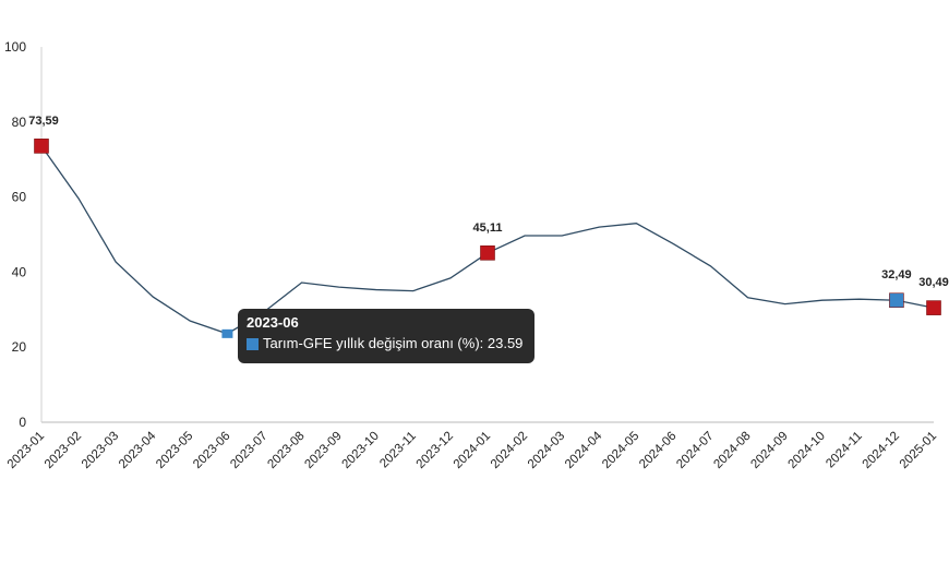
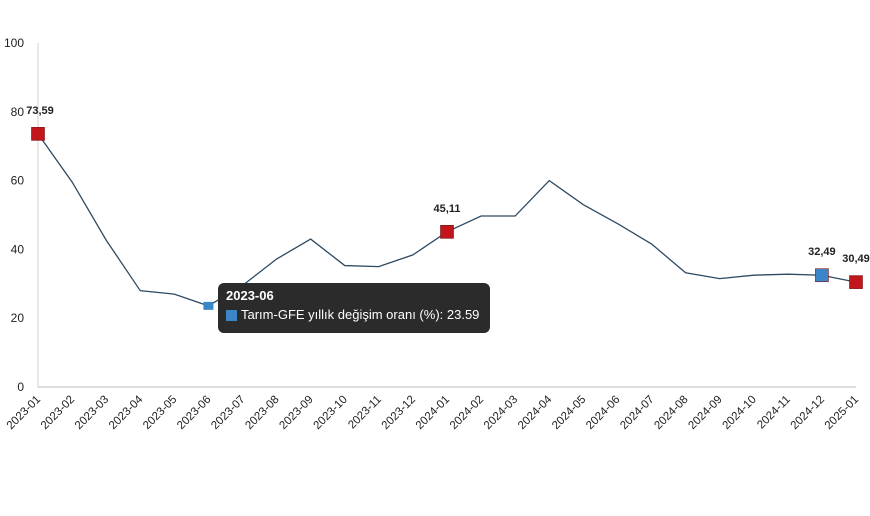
2023-04: 33 -> 28
2023-09: 36 -> 43
2024-04: 52 -> 60
